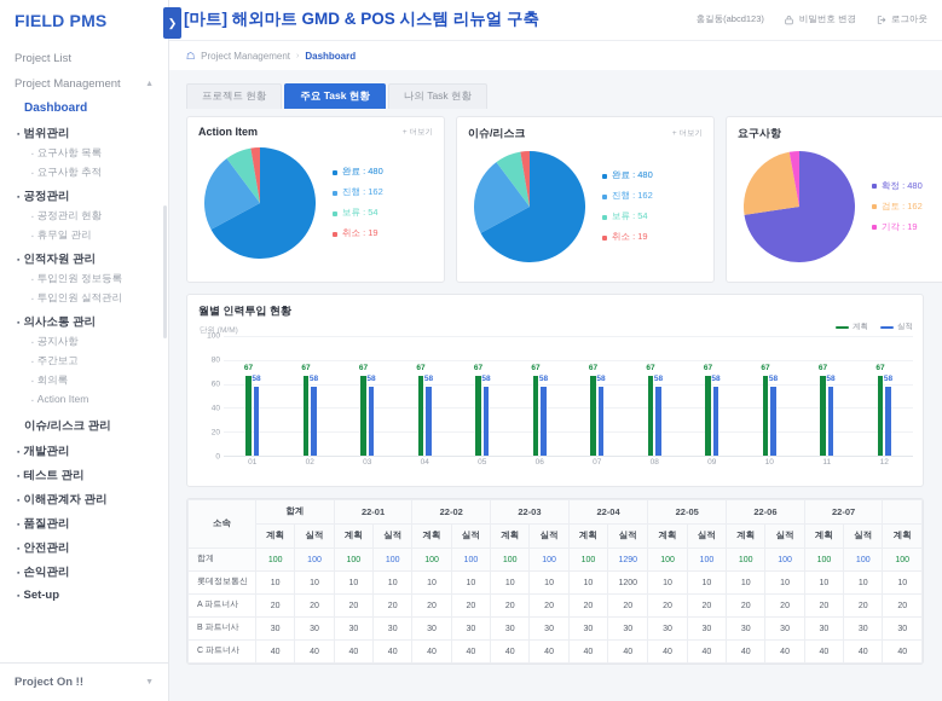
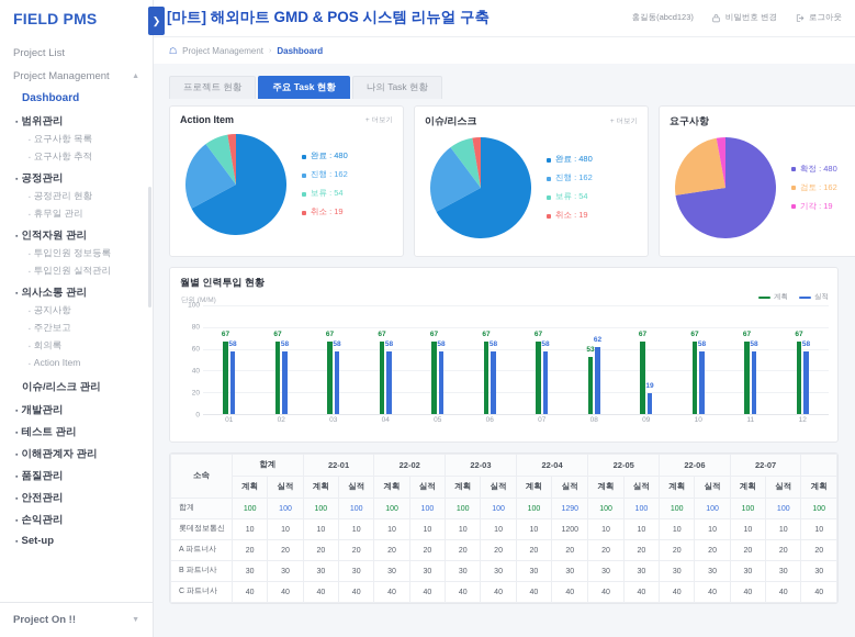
월별 인력투입 현황/계획/08: 67 -> 53
월별 인력투입 현황/실적/08: 58 -> 62
월별 인력투입 현황/실적/09: 58 -> 19
